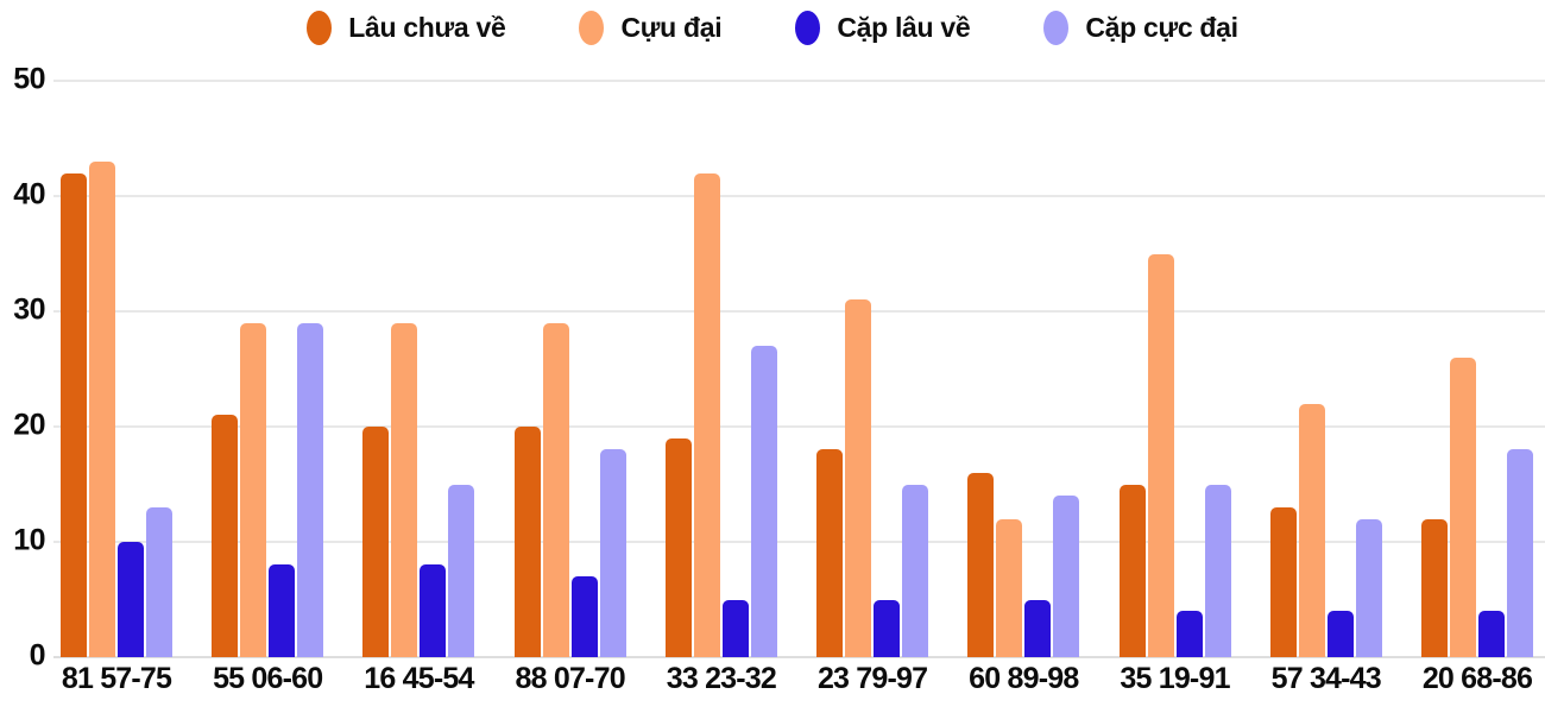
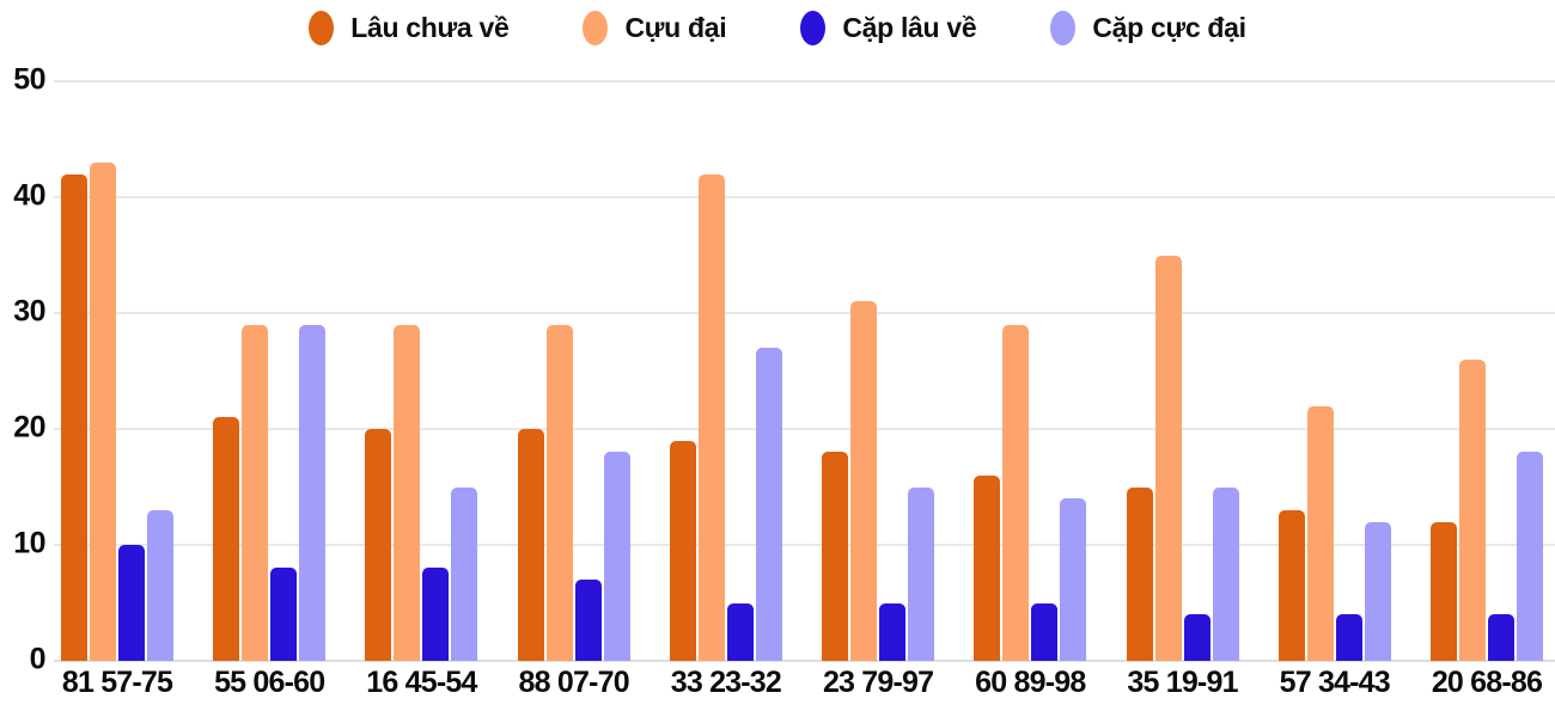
Cựu đại/60 89-98: 12 -> 29
